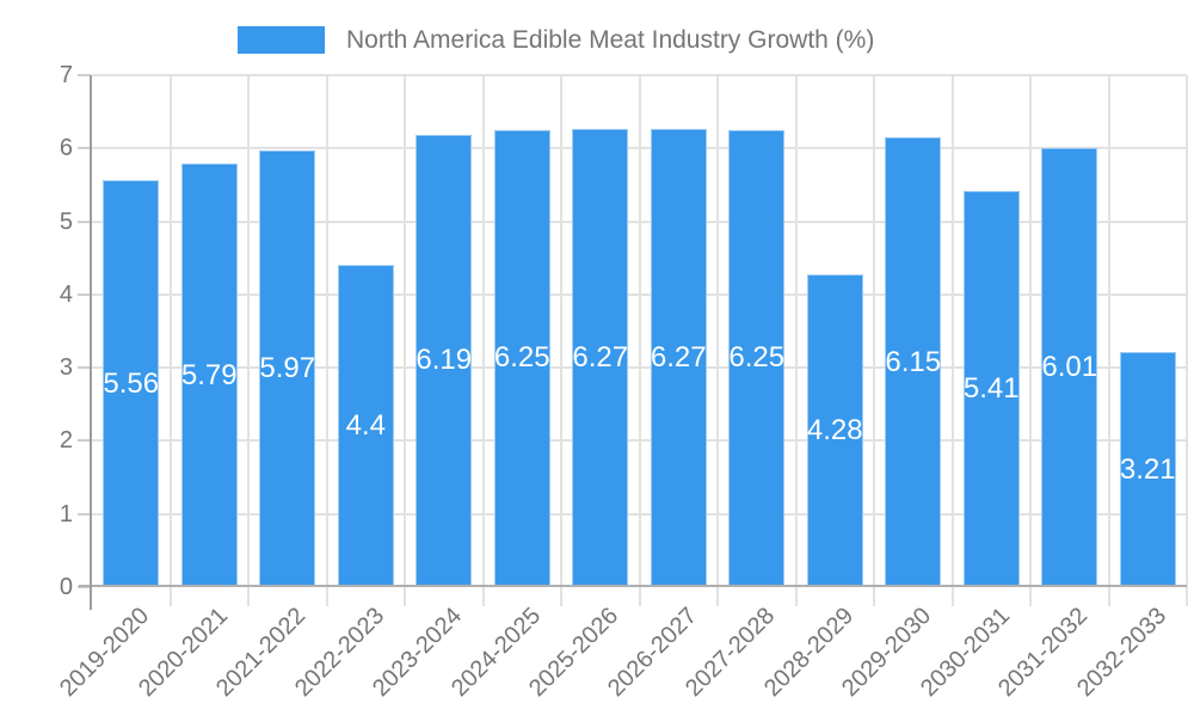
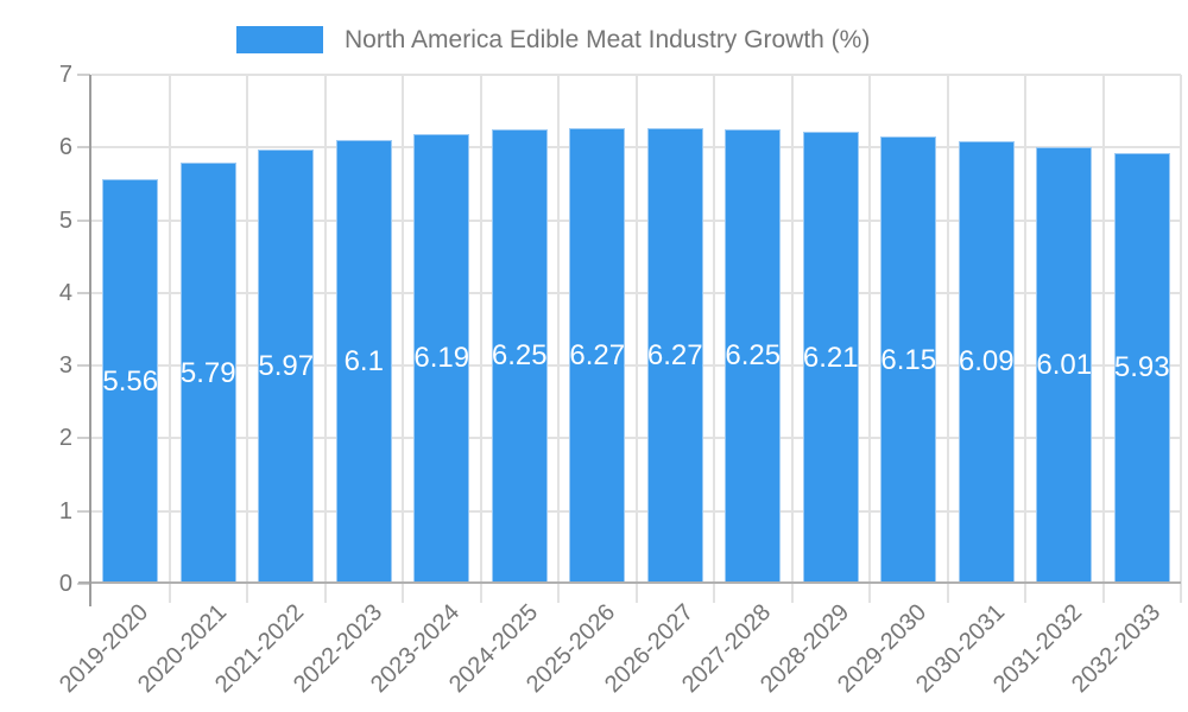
2022-2023: 4.4 -> 6.1
2028-2029: 4.28 -> 6.21
2030-2031: 5.41 -> 6.09
2032-2033: 3.21 -> 5.93
